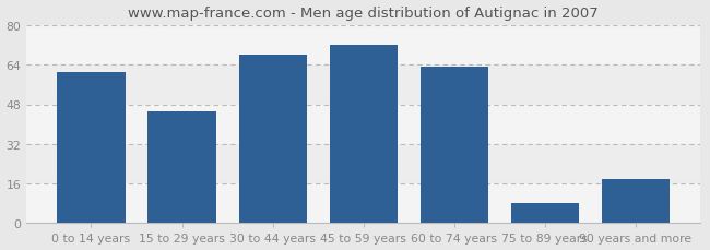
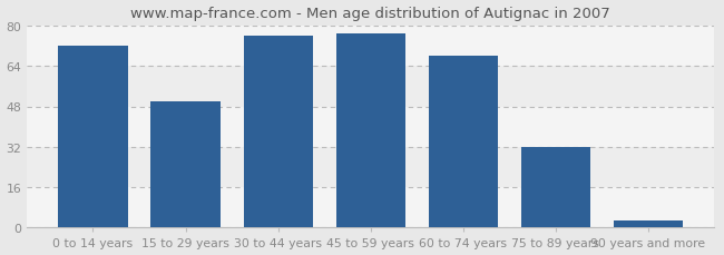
0 to 14 years: 61 -> 72
15 to 29 years: 45 -> 50
30 to 44 years: 68 -> 76
45 to 59 years: 72 -> 77
60 to 74 years: 63 -> 68
75 to 89 years: 8 -> 32
90 years and more: 18 -> 3
